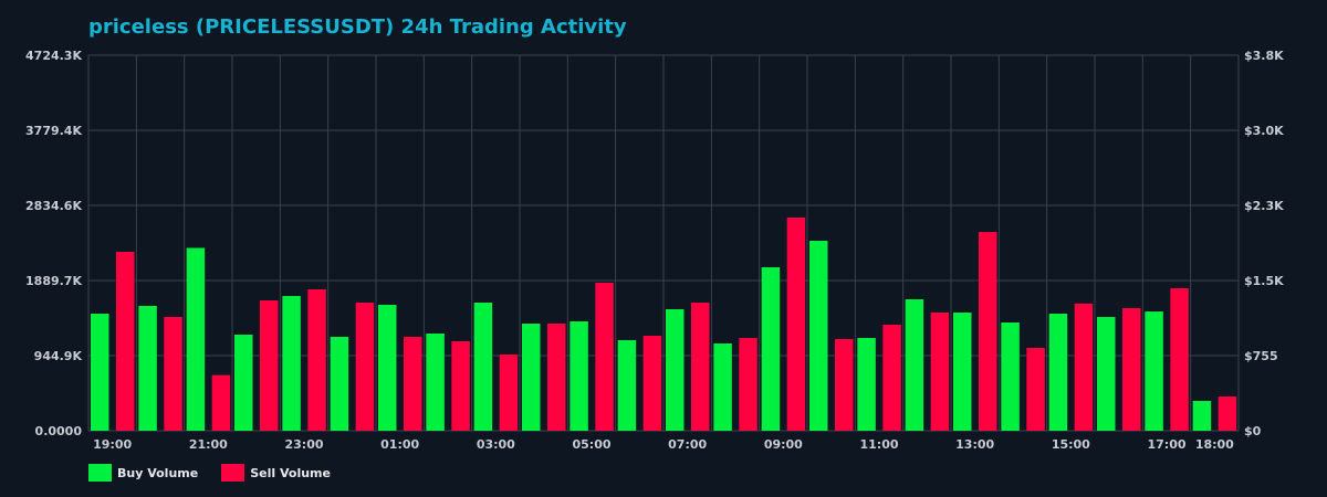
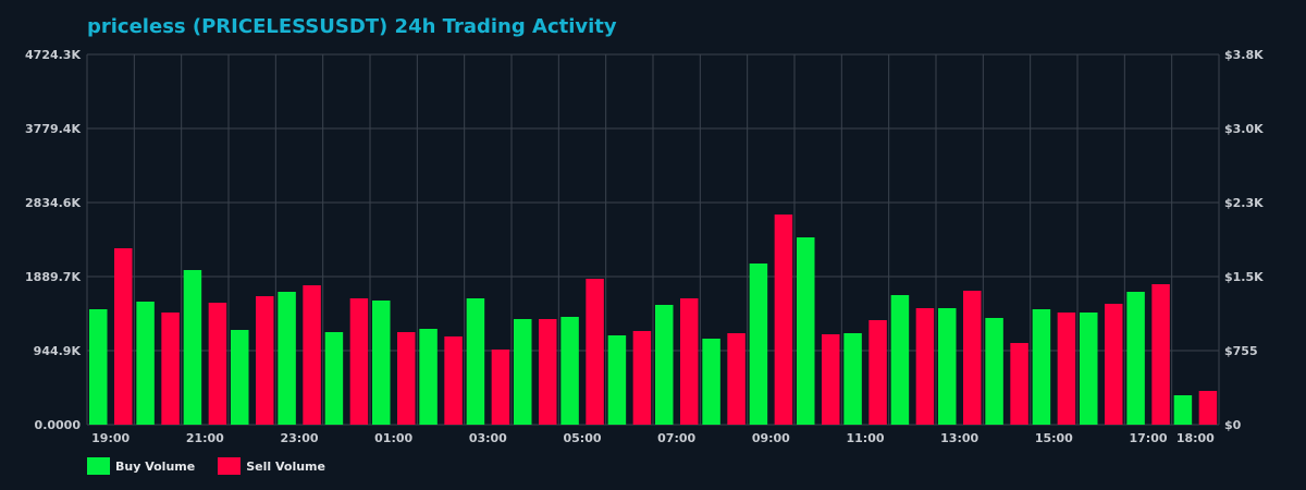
Buy Volume/21:00: 2300K -> 2000K
Sell Volume/21:00: 700K -> 1600K
Sell Volume/13:00: 2500K -> 1700K
Sell Volume/15:00: 1600K -> 1400K
Buy Volume/17:00: 1500K -> 1700K
